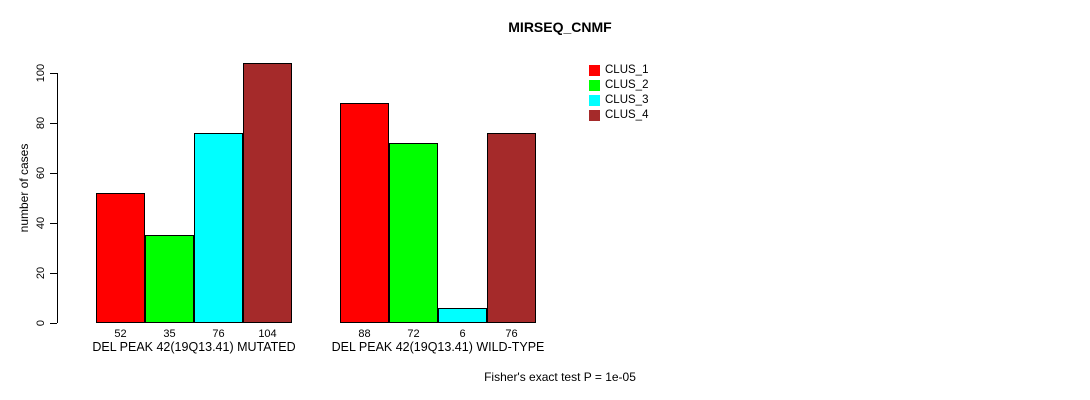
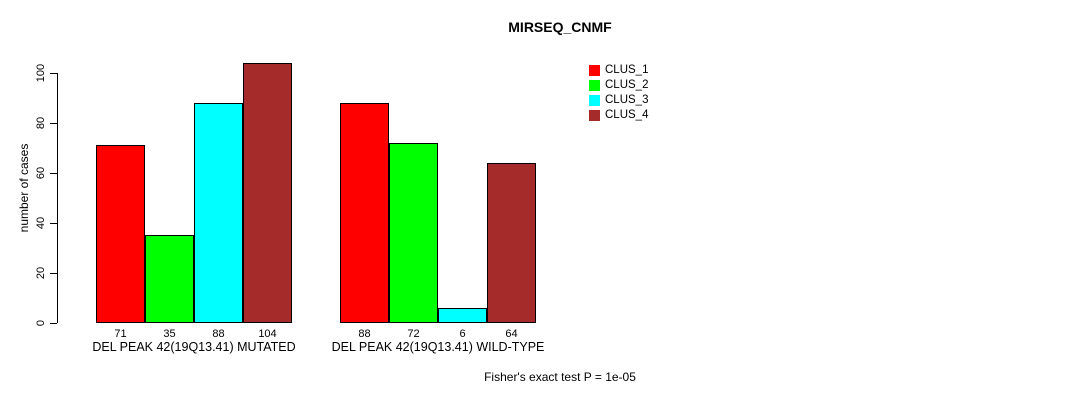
CLUS_1/DEL PEAK 42(19Q13.41) MUTATED: 52 -> 71
CLUS_3/DEL PEAK 42(19Q13.41) MUTATED: 76 -> 88
CLUS_4/DEL PEAK 42(19Q13.41) WILD-TYPE: 76 -> 64
